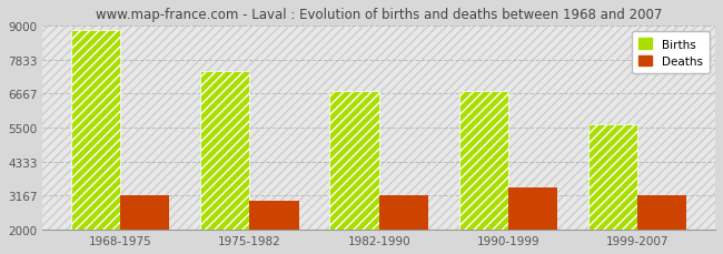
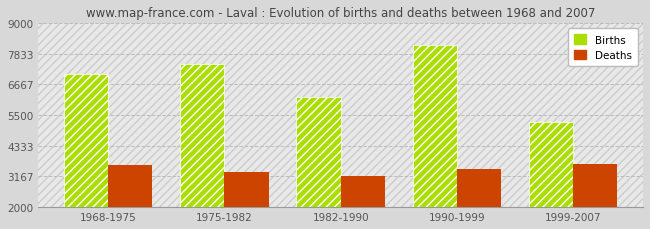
Births/1968-1975: 8850 -> 7050
Deaths/1968-1975: 3200 -> 3600
Deaths/1975-1982: 3000 -> 3350
Births/1982-1990: 6750 -> 6200
Births/1990-1999: 6750 -> 8150
Births/1999-2007: 5600 -> 5250
Deaths/1999-2007: 3200 -> 3650
